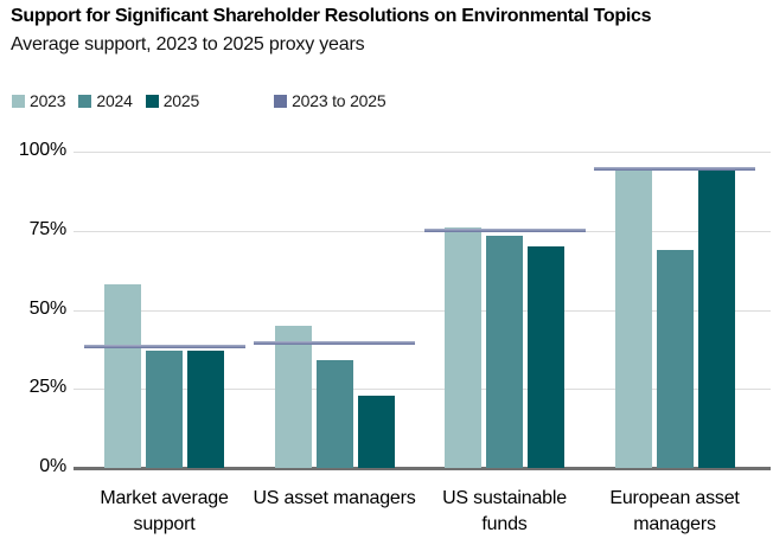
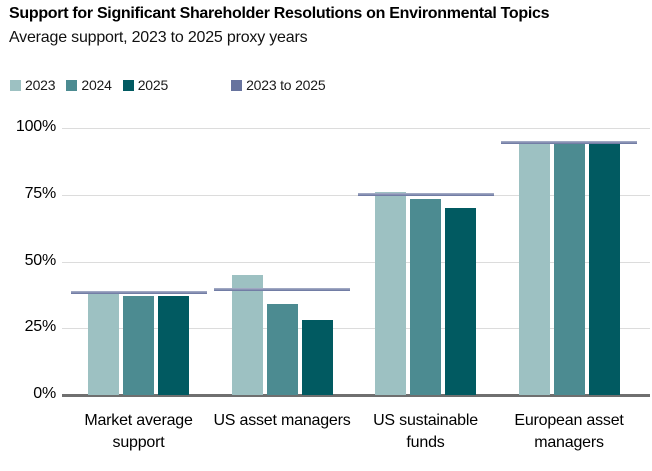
2023/Market average support: 58% -> 39%
2025/US asset managers: 23% -> 28%
2024/European asset managers: 69% -> 95%
